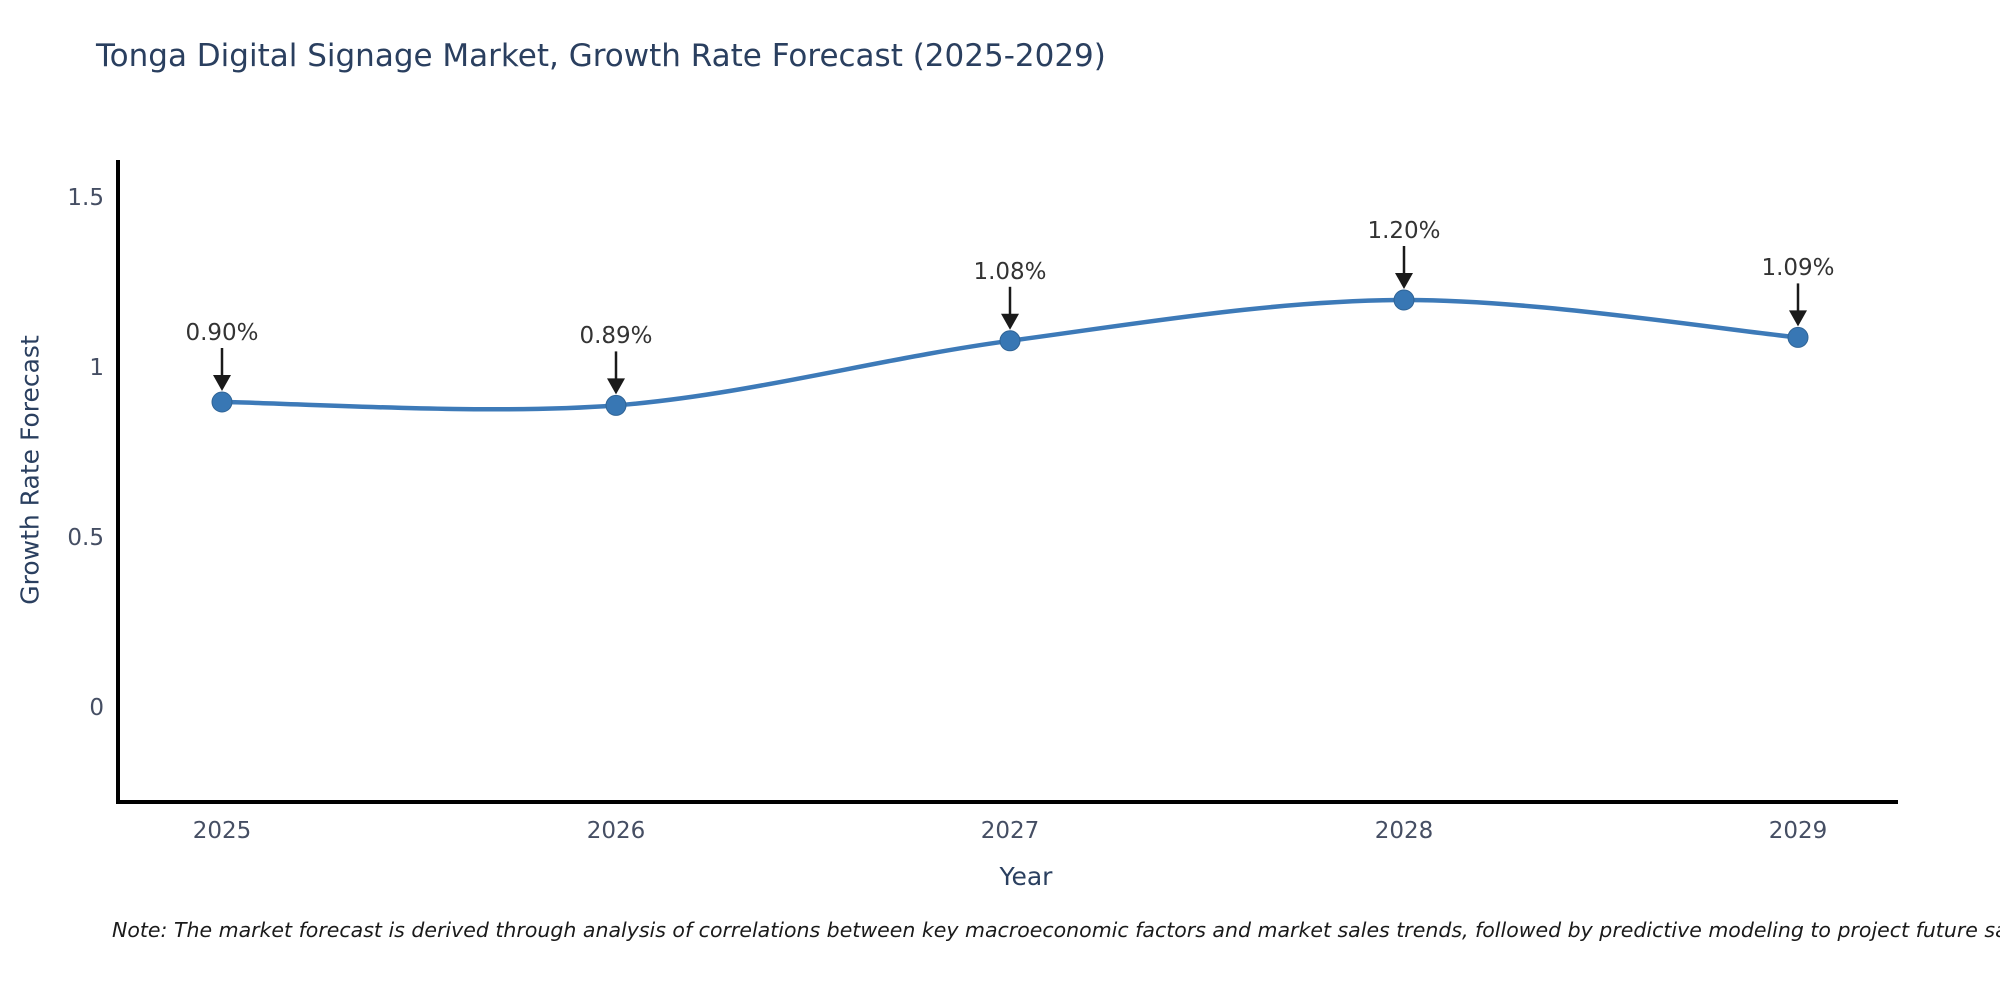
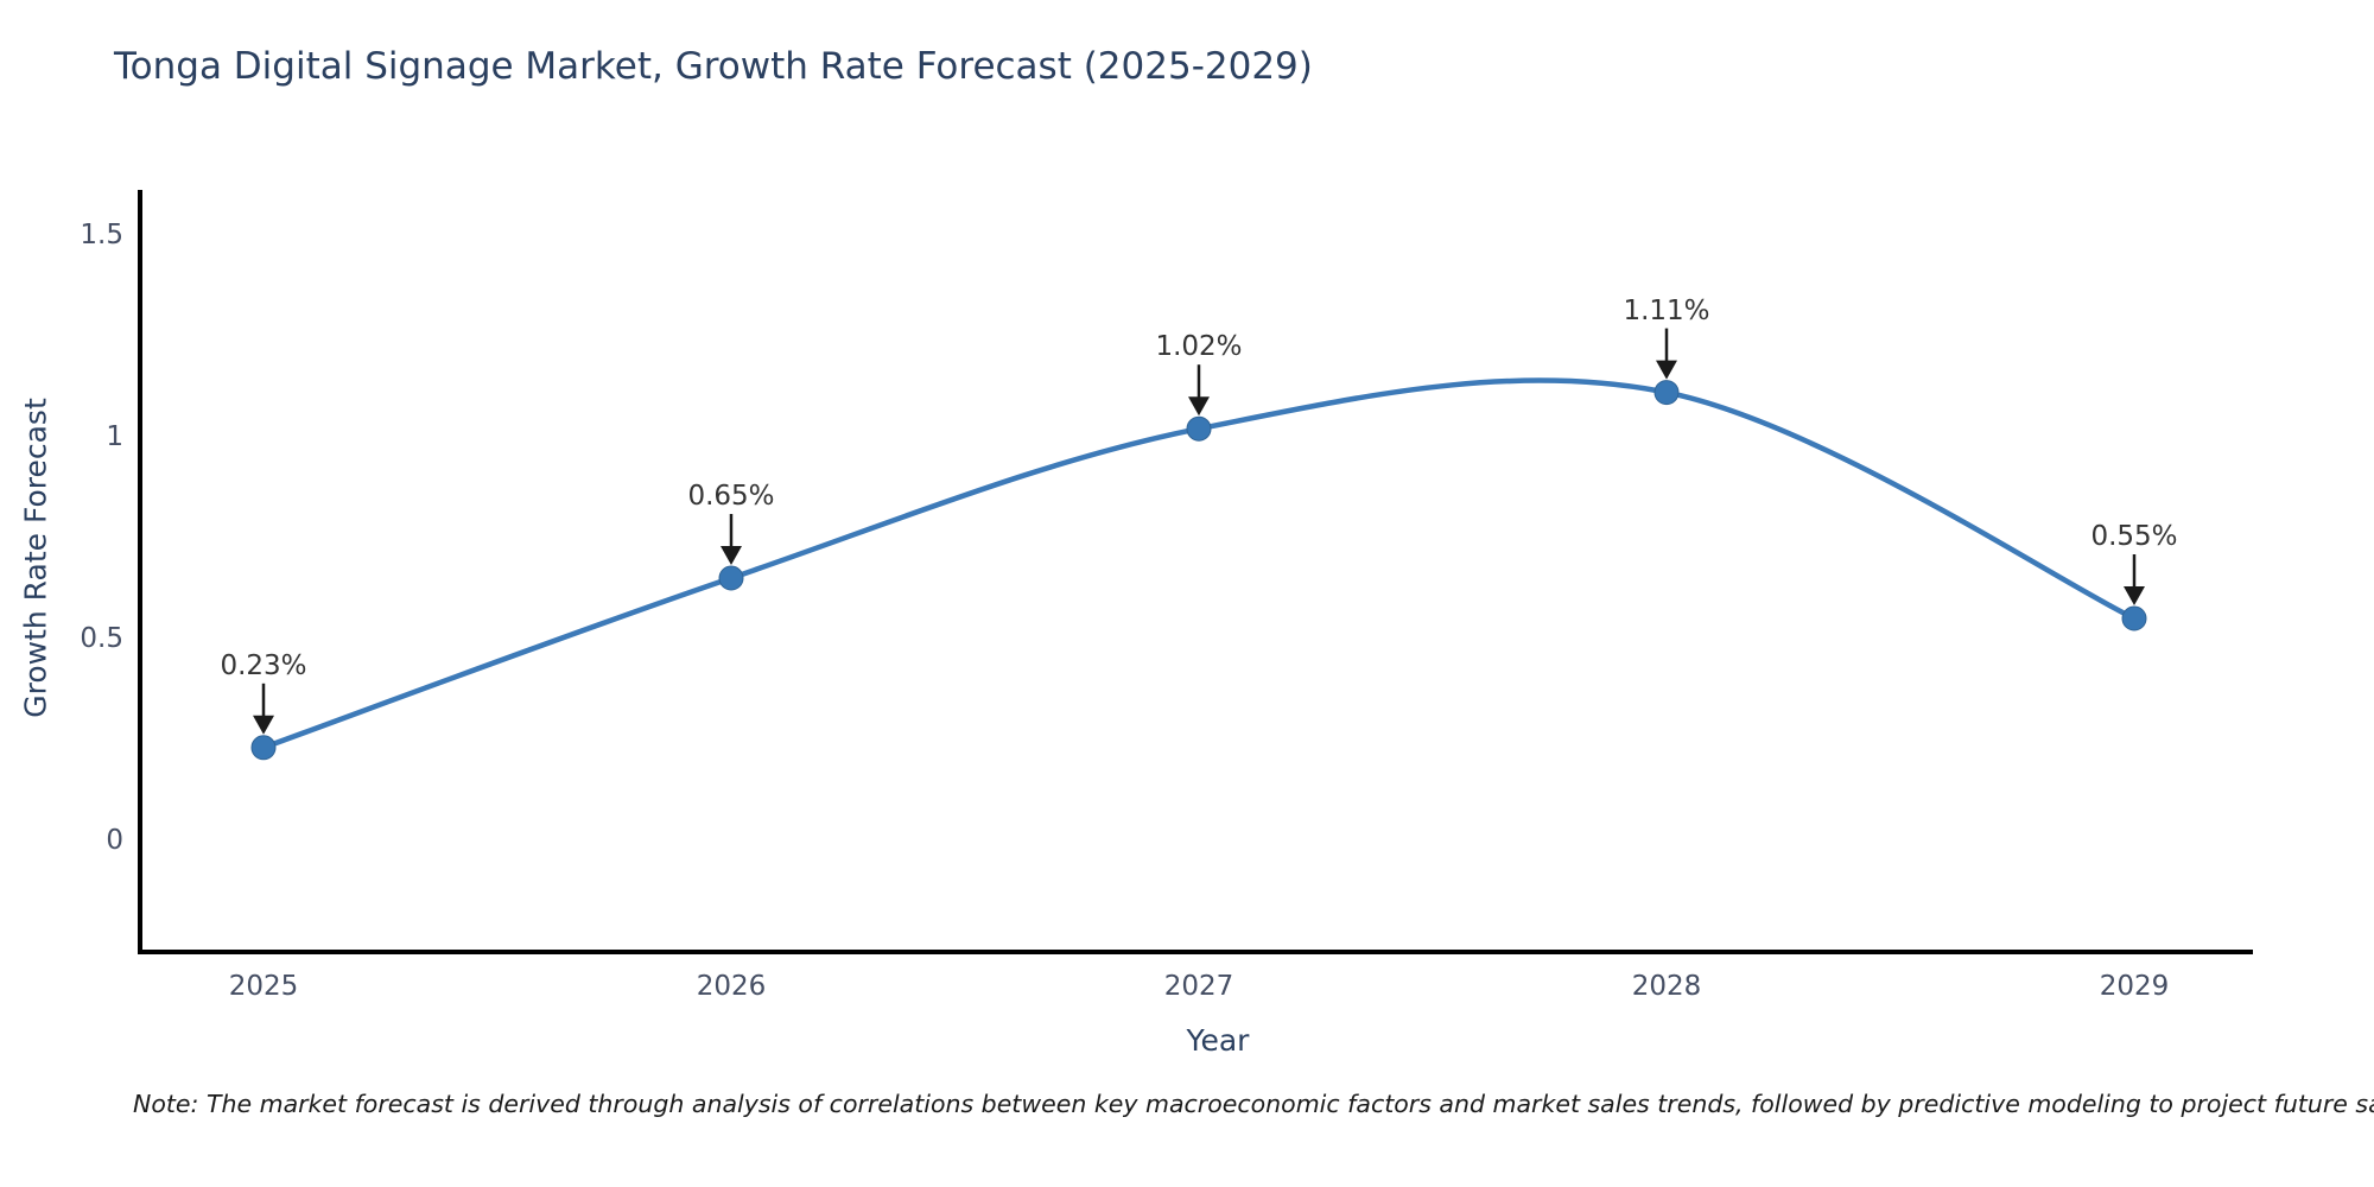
2025: 0.90% -> 0.23%
2026: 0.89% -> 0.65%
2027: 1.08% -> 1.02%
2028: 1.20% -> 1.11%
2029: 1.09% -> 0.55%
